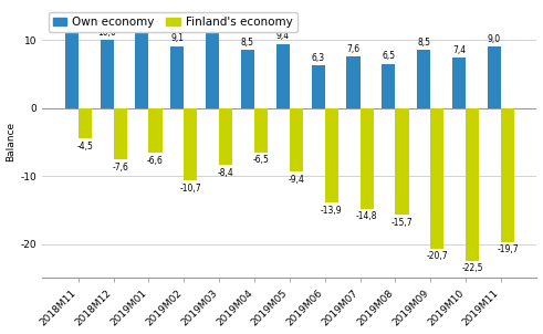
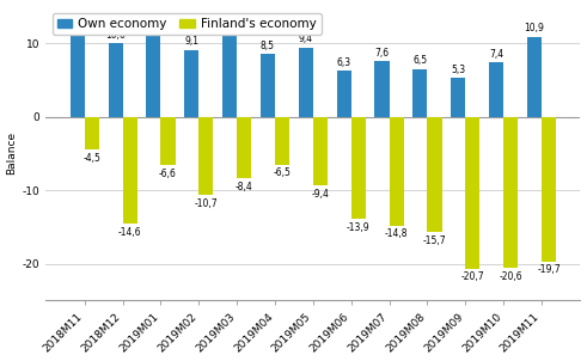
Finland's economy/2018M12: -7,6 -> -14,6
Own economy/2019M09: 8,5 -> 5,3
Finland's economy/2019M10: -22,5 -> -20,6
Own economy/2019M11: 9,0 -> 10,9
